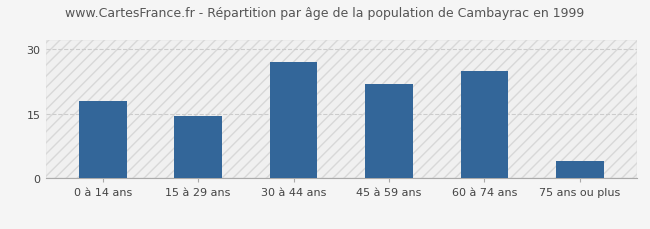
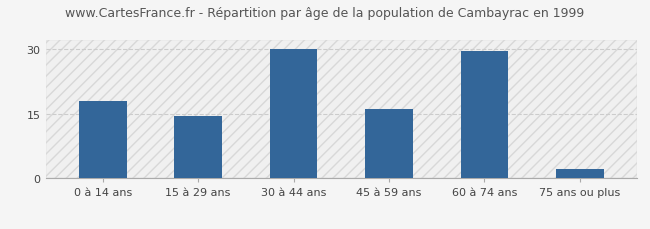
30 à 44 ans: 27.0 -> 30.0
45 à 59 ans: 22.0 -> 16.2
60 à 74 ans: 25.0 -> 29.5
75 ans ou plus: 4.0 -> 2.2
